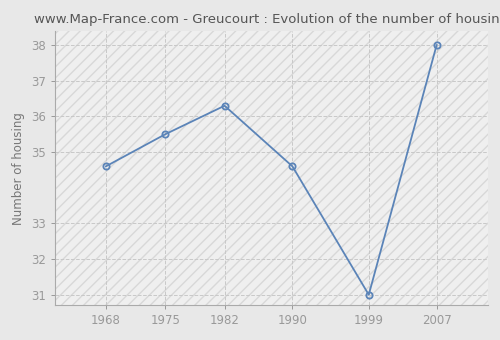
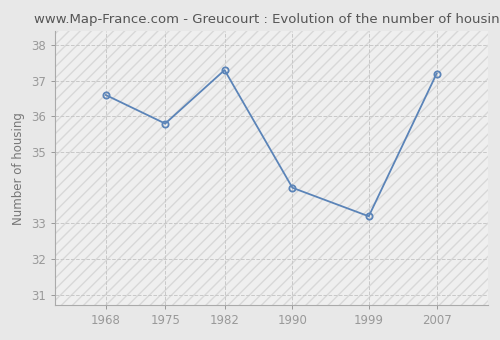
1968: 34.6 -> 36.6
1975: 35.5 -> 35.8
1982: 36.3 -> 37.3
1990: 34.6 -> 34.0
1999: 31.0 -> 33.2
2007: 38.0 -> 37.2
